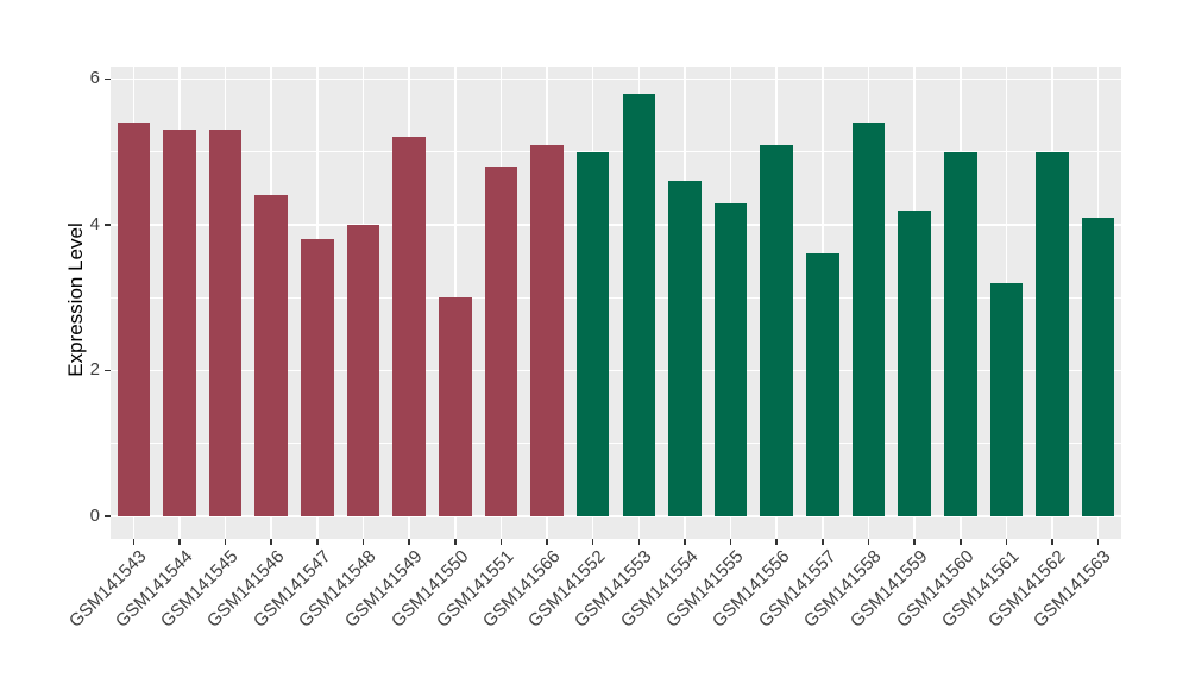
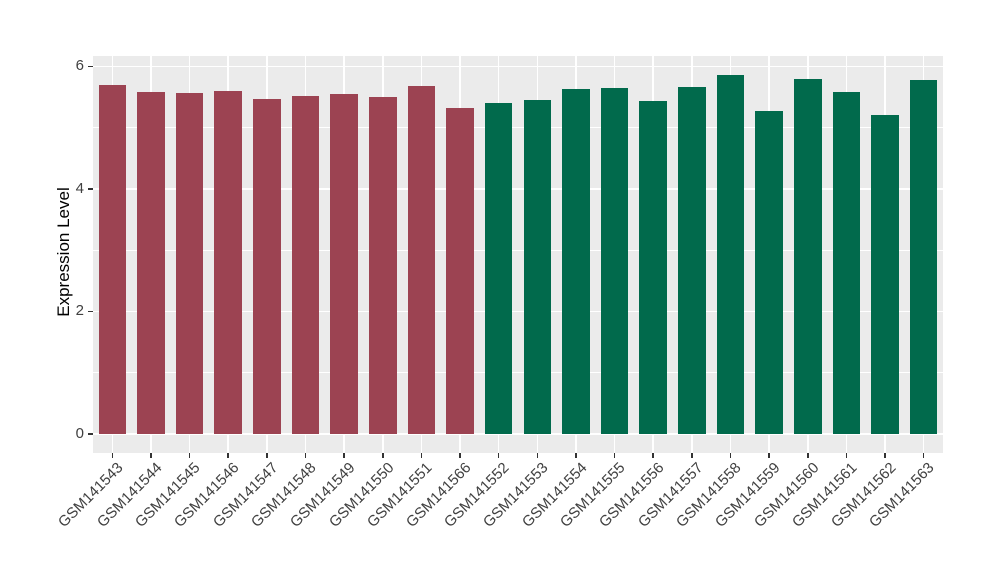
GSM141543: 5.4 -> 5.7
GSM141544: 5.3 -> 5.6
GSM141545: 5.3 -> 5.6
GSM141546: 4.4 -> 5.6
GSM141547: 3.8 -> 5.5
GSM141548: 4.0 -> 5.5
GSM141549: 5.2 -> 5.5
GSM141550: 3.0 -> 5.5
GSM141551: 4.8 -> 5.7
GSM141566: 5.1 -> 5.3
GSM141552: 5.0 -> 5.4
GSM141553: 5.8 -> 5.5
GSM141554: 4.6 -> 5.6
GSM141555: 4.3 -> 5.6
GSM141556: 5.1 -> 5.4
GSM141557: 3.6 -> 5.7
GSM141558: 5.4 -> 5.9
GSM141559: 4.2 -> 5.3
GSM141560: 5.0 -> 5.8
GSM141561: 3.2 -> 5.6
GSM141562: 5.0 -> 5.2
GSM141563: 4.1 -> 5.8
